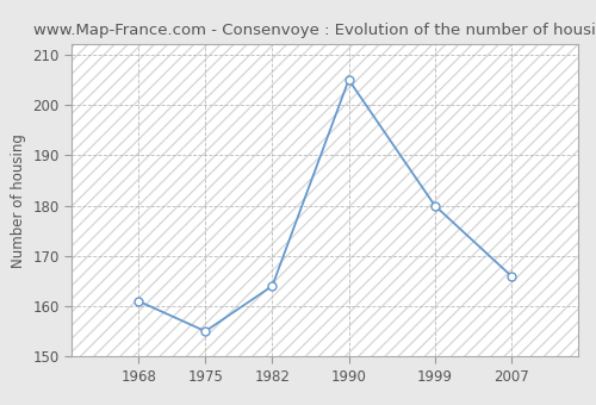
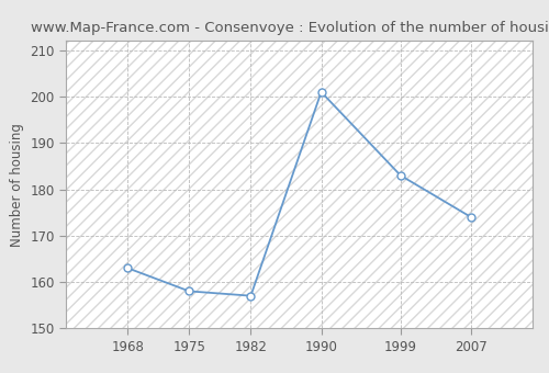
1968: 161 -> 163
1975: 155 -> 158
1982: 164 -> 157
1990: 205 -> 201
1999: 180 -> 183
2007: 166 -> 174
